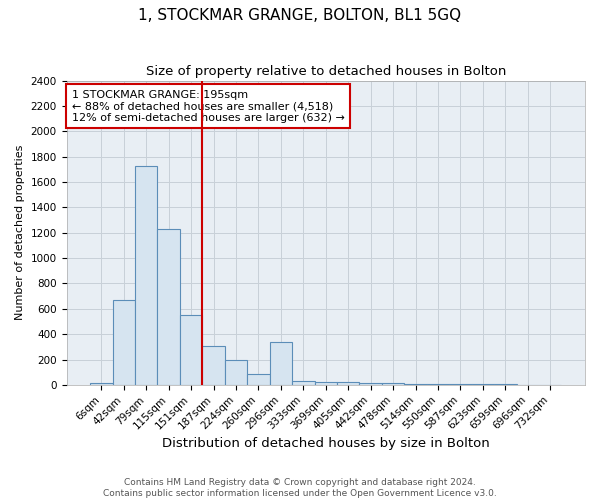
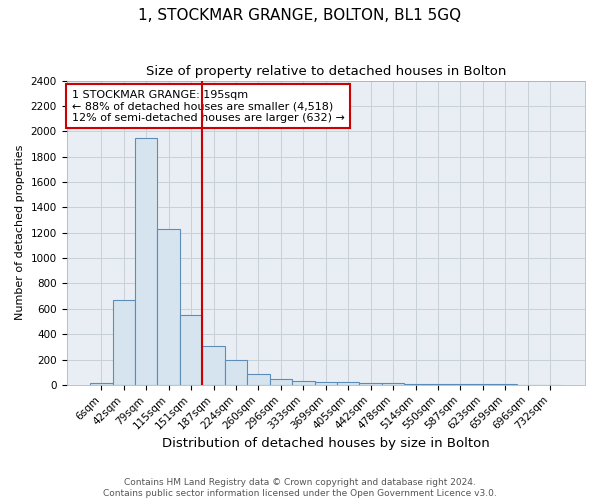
79sqm: 1730 -> 1950
296sqm: 340 -> 50
